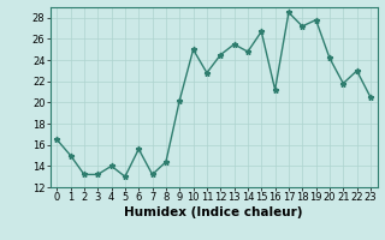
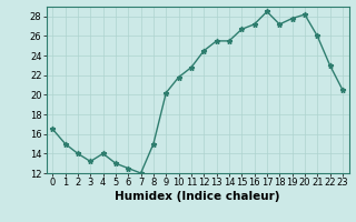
2: 13.2 -> 14.0
6: 15.6 -> 12.5
7: 13.2 -> 12.0
8: 14.4 -> 15.0
10: 25.0 -> 21.8
14: 24.8 -> 25.5
16: 21.2 -> 27.2
20: 24.2 -> 28.2
21: 21.8 -> 26.0
